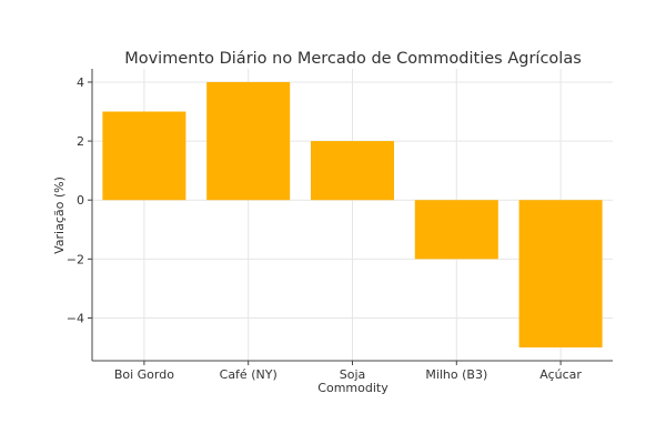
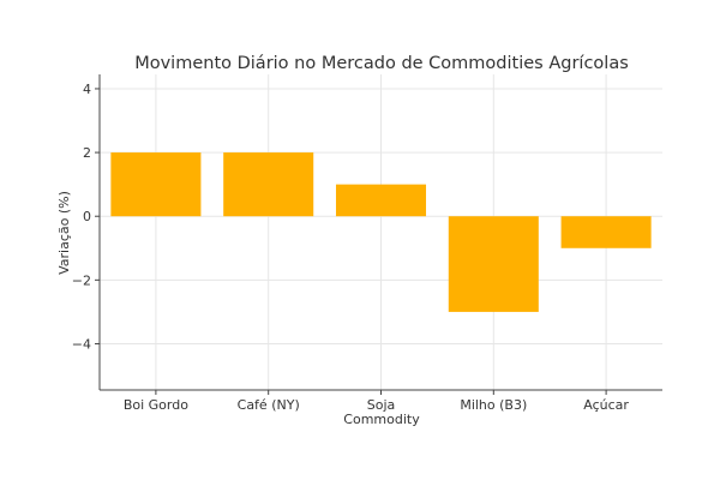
Boi Gordo: 3 -> 2
Café (NY): 4 -> 2
Soja: 2 -> 1
Milho (B3): -2 -> -3
Açúcar: -5 -> -1
